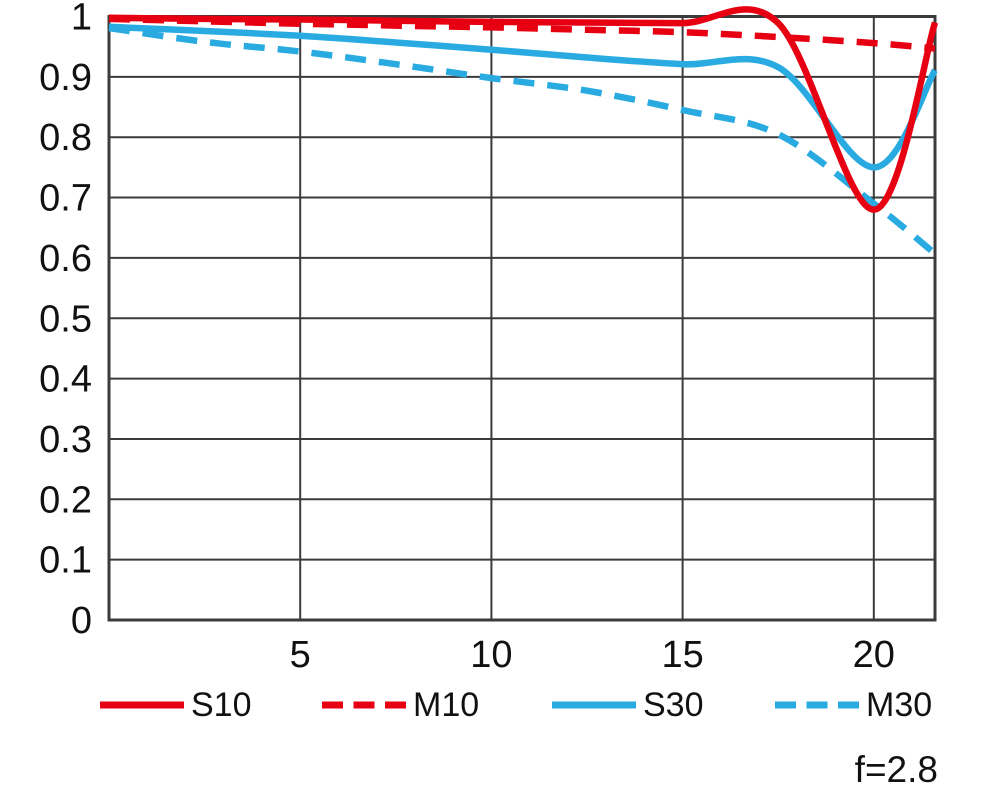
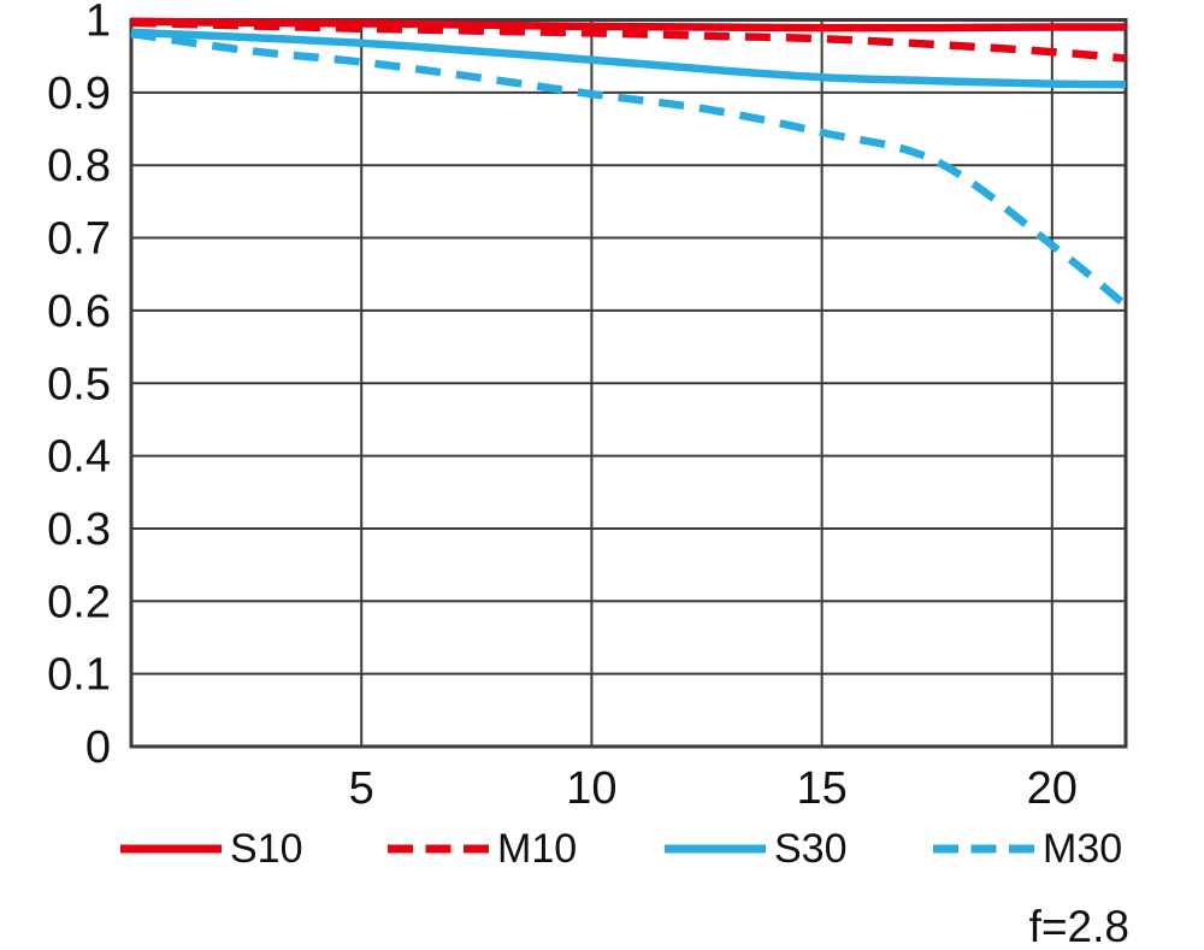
S10/20: 0.68 -> 0.99
S30/20: 0.75 -> 0.91
